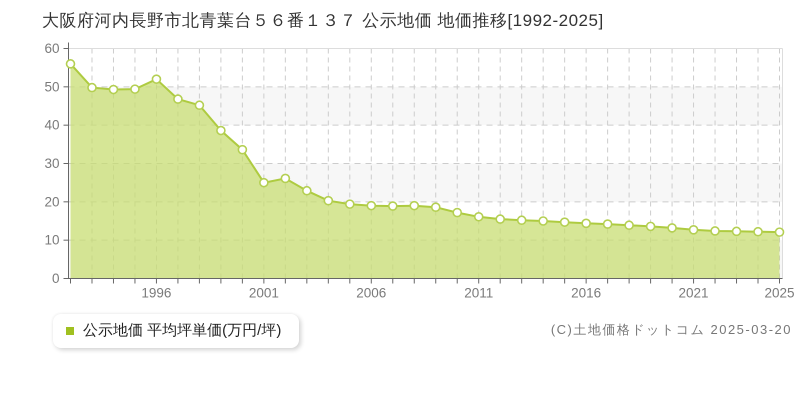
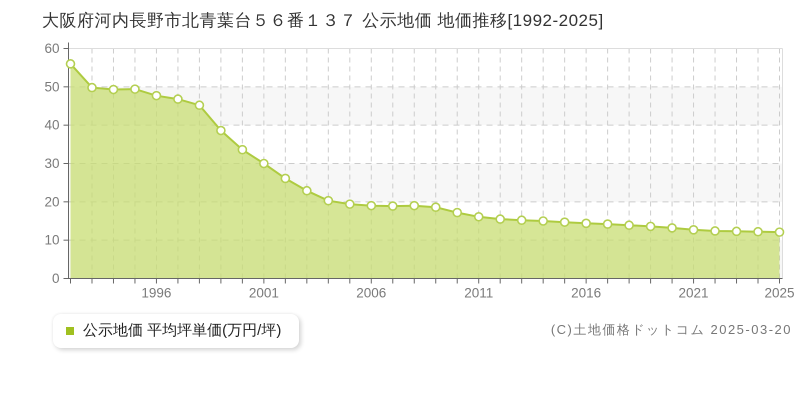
1996: 52 -> 48
2001: 25 -> 30
